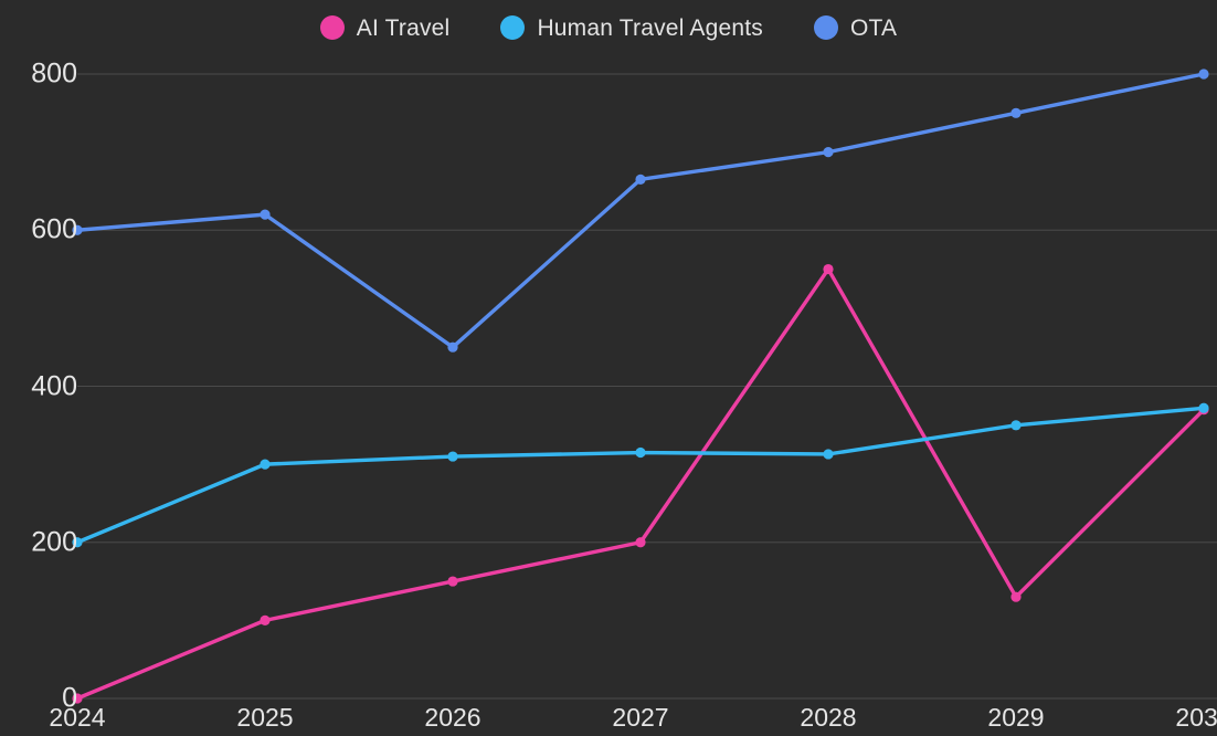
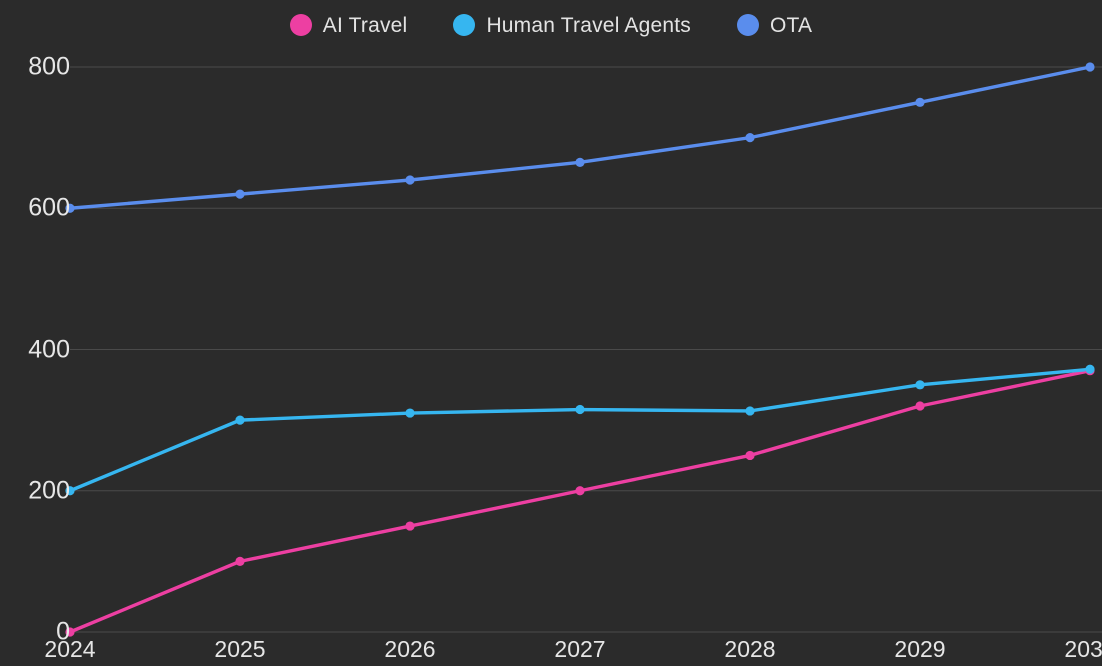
OTA/2026: 450 -> 640
AI Travel/2028: 550 -> 250
AI Travel/2029: 130 -> 320
